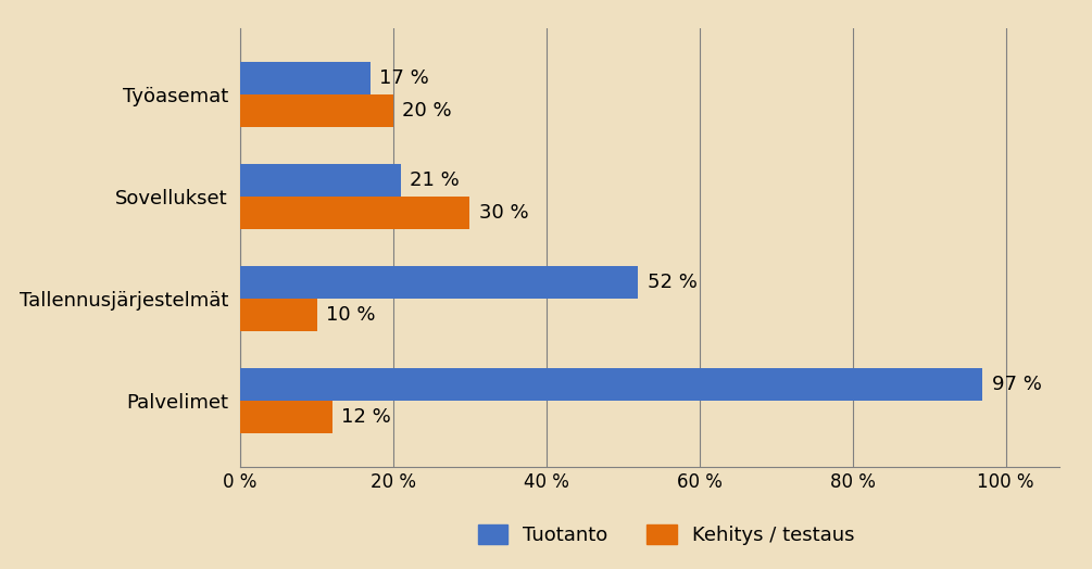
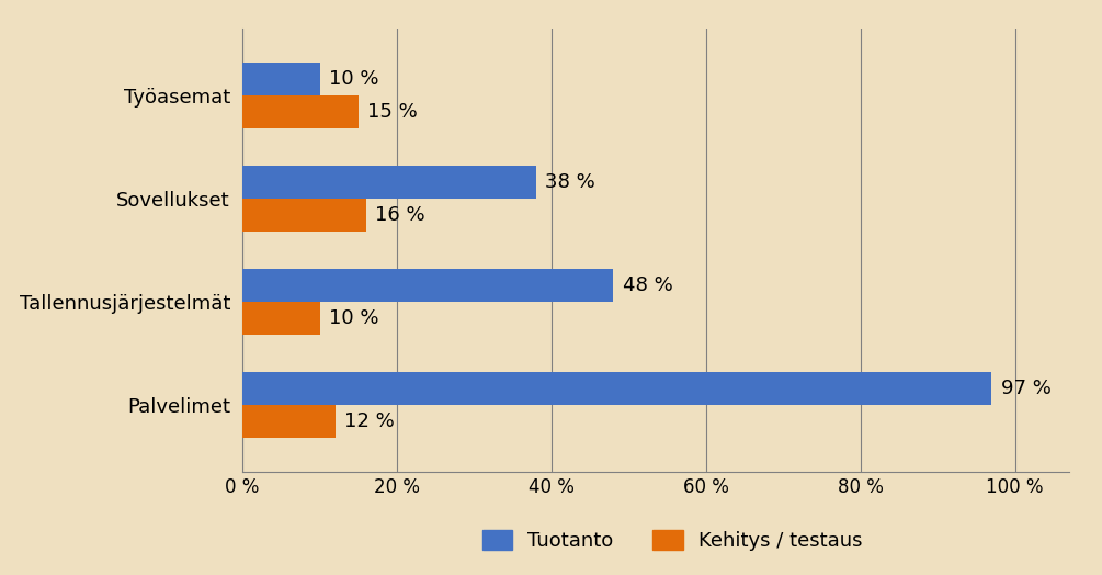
Tuotanto/Työasemat: 17 -> 10
Kehitys / testaus/Työasemat: 20 -> 15
Tuotanto/Sovellukset: 21 -> 38
Kehitys / testaus/Sovellukset: 30 -> 16
Tuotanto/Tallennusjärjestelmät: 52 -> 48
